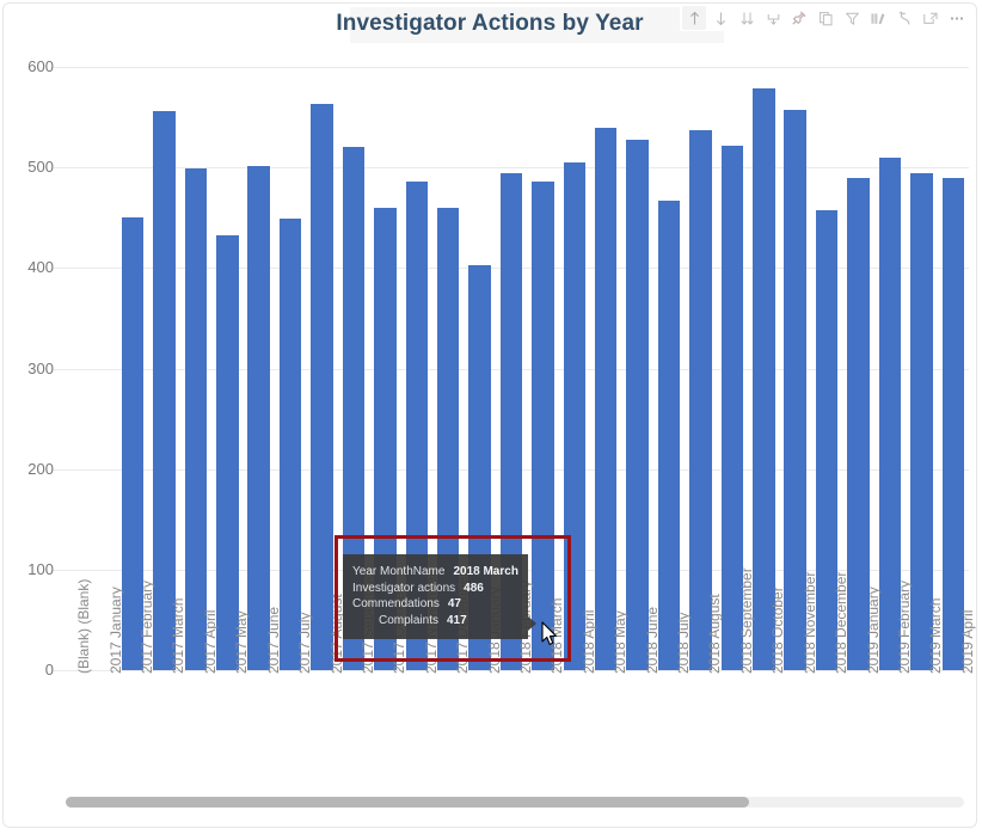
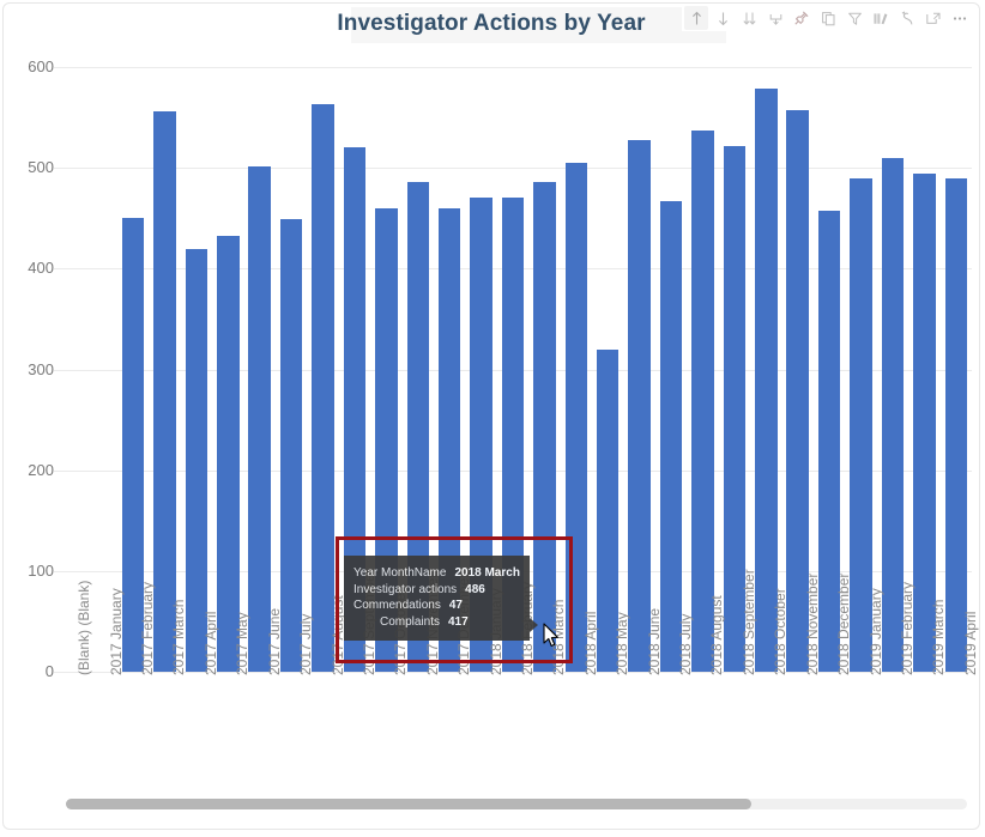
2017 April: 500 -> 420
2018 January: 400 -> 470
2018 February: 490 -> 470
2018 May: 540 -> 320
